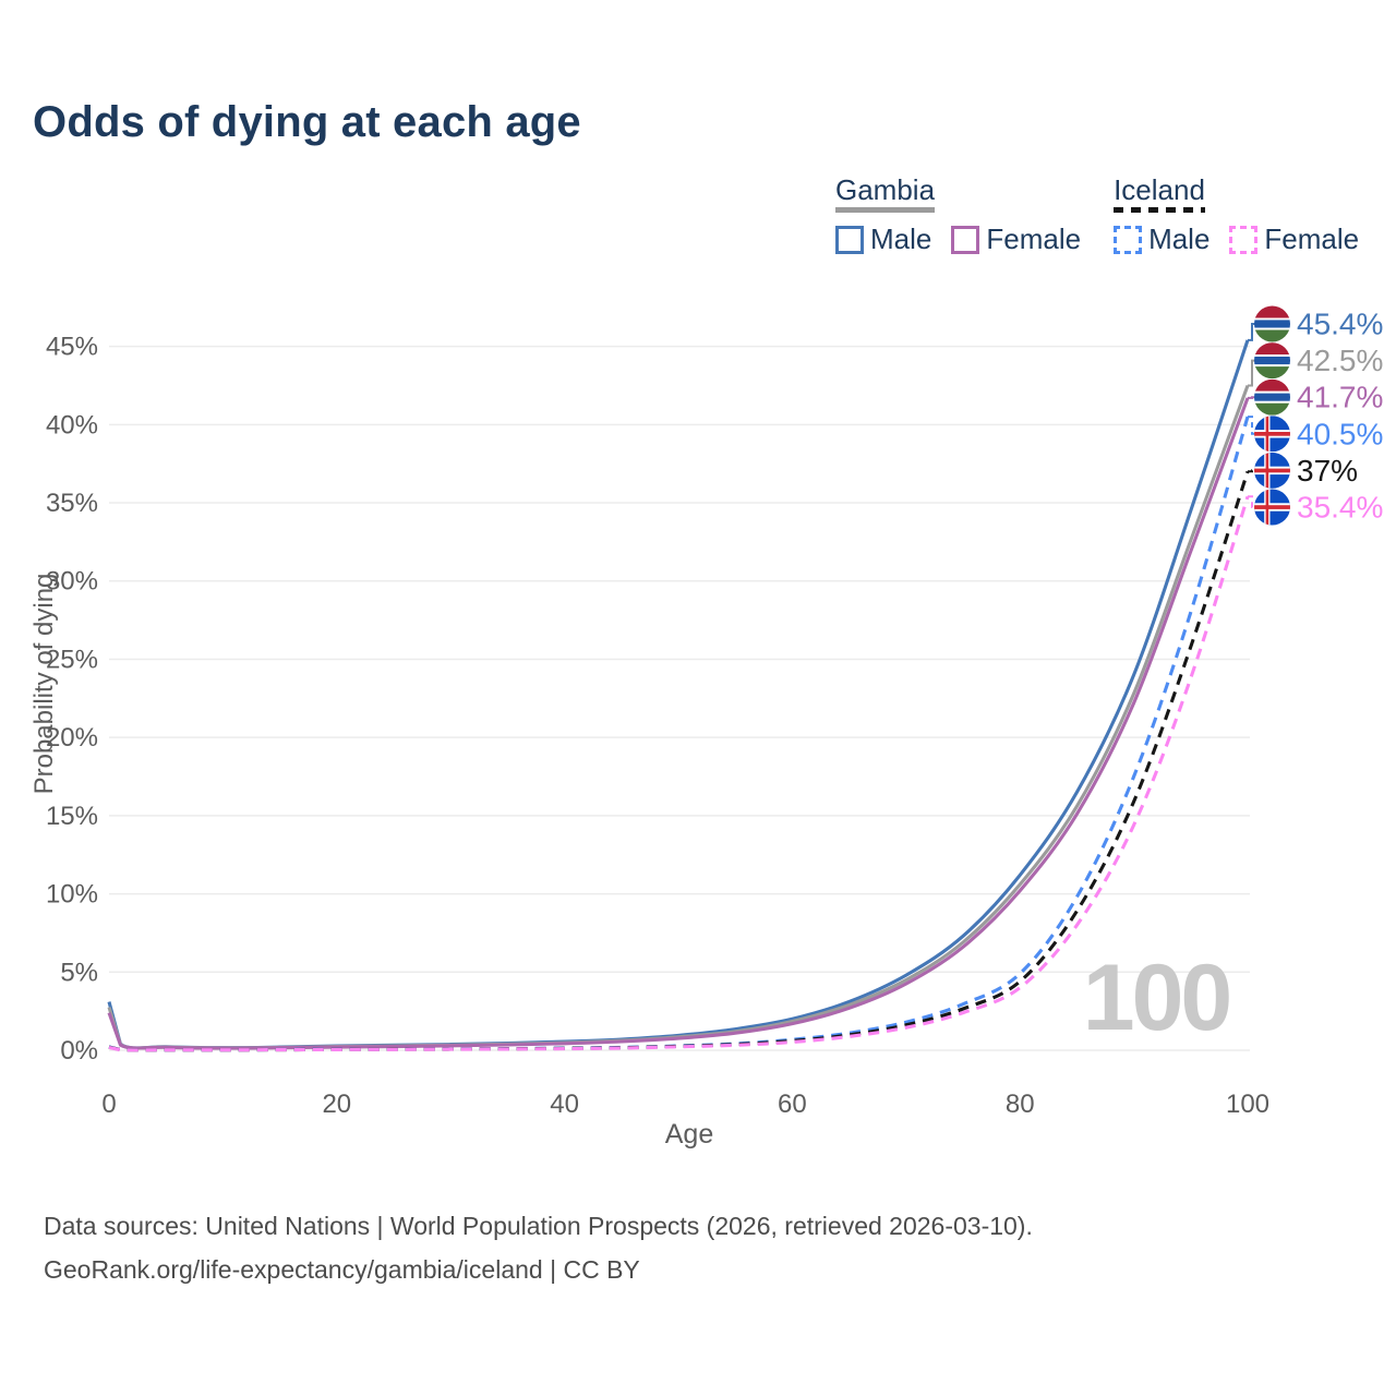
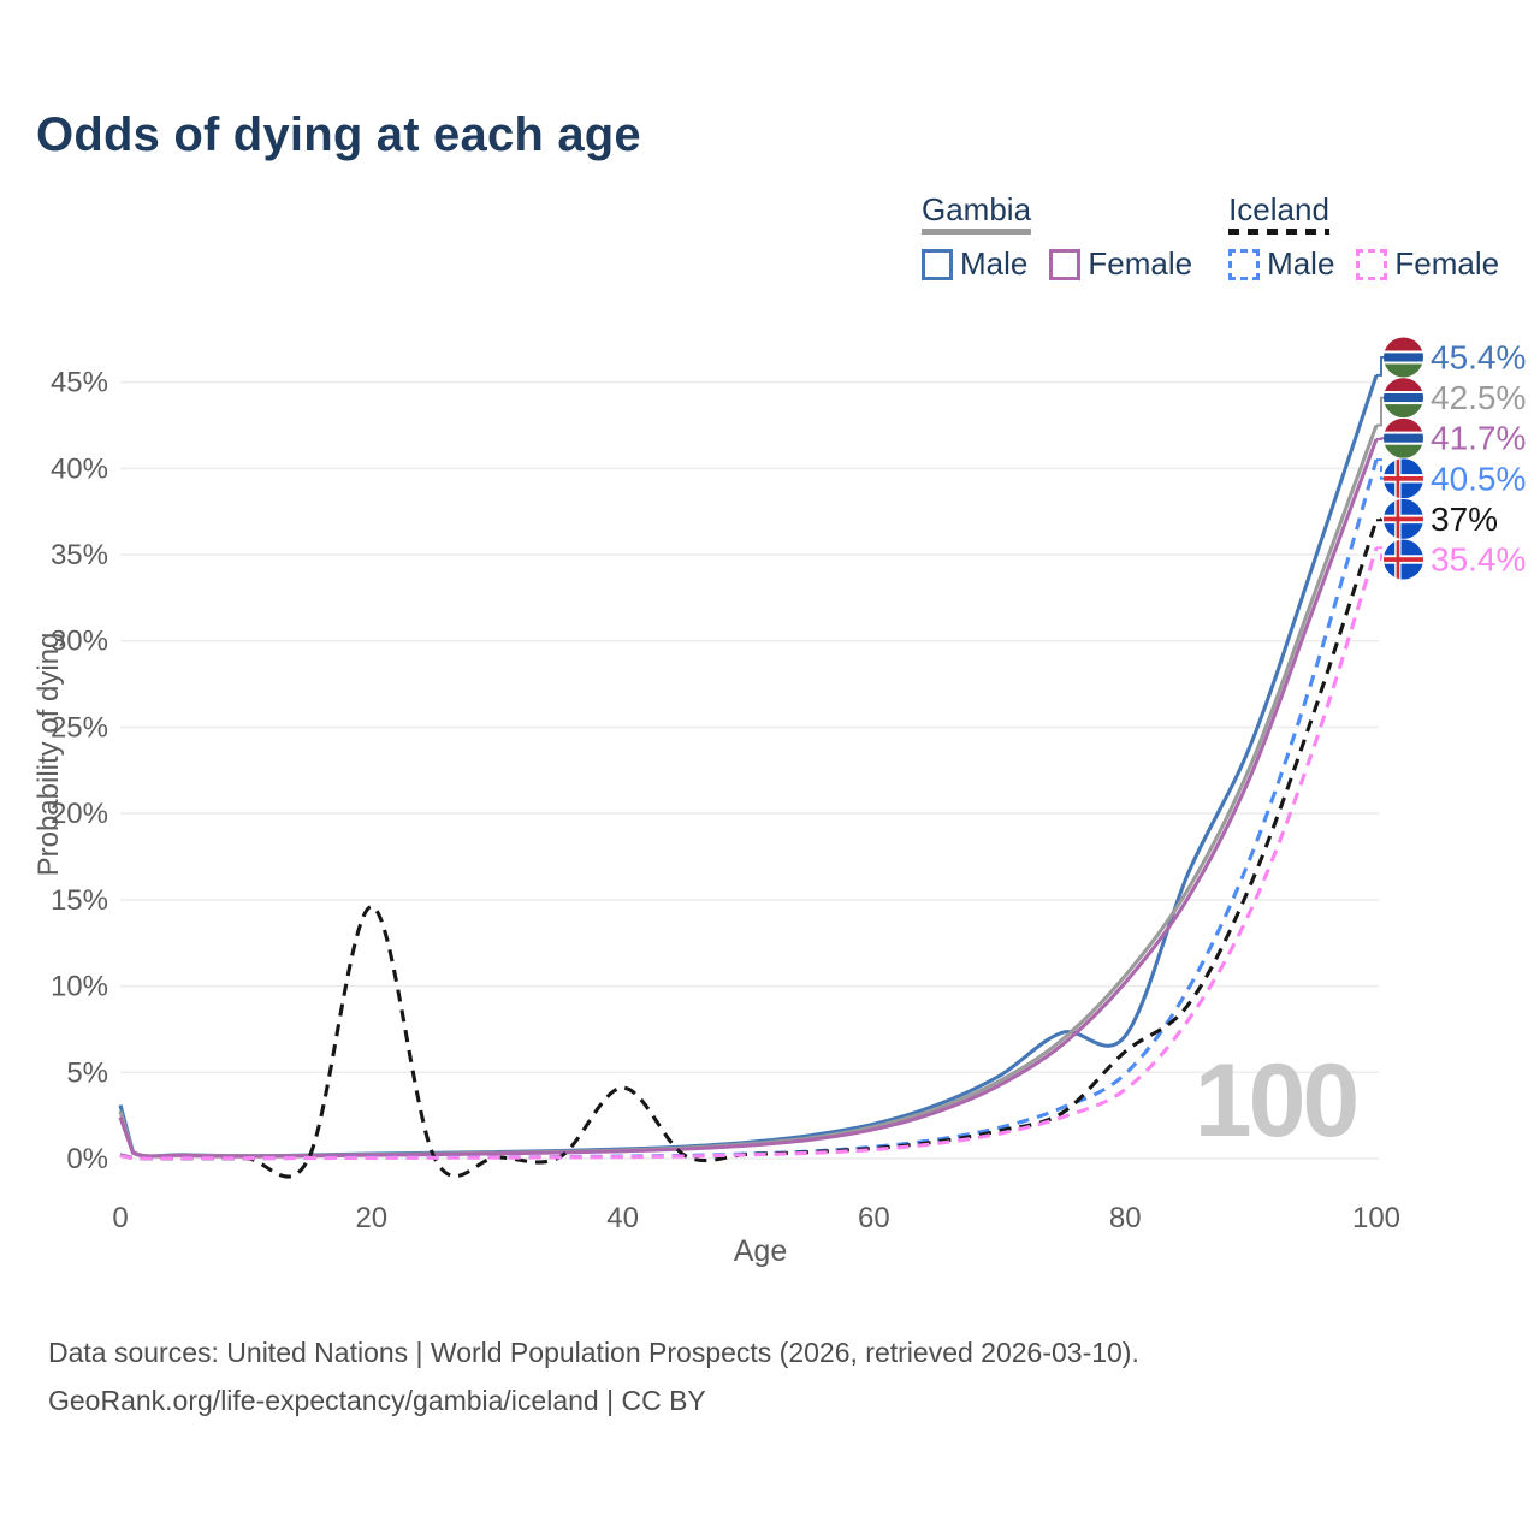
Iceland/20: 0.1% -> 14.6%
Iceland/40: 0.1% -> 4.1%
Gambia Male/80: 11.2% -> 7.1%
Iceland/80: 4.4% -> 6.2%
